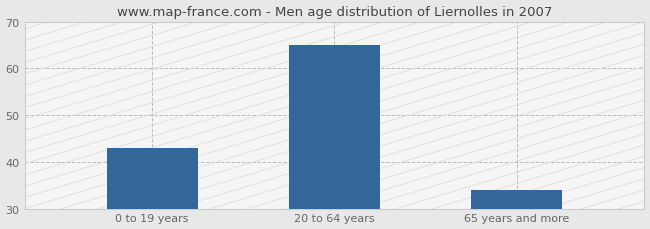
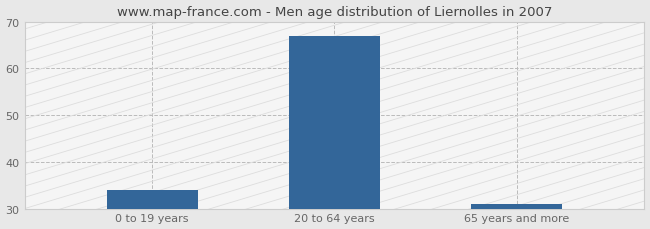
0 to 19 years: 43 -> 34
20 to 64 years: 65 -> 67
65 years and more: 34 -> 31
